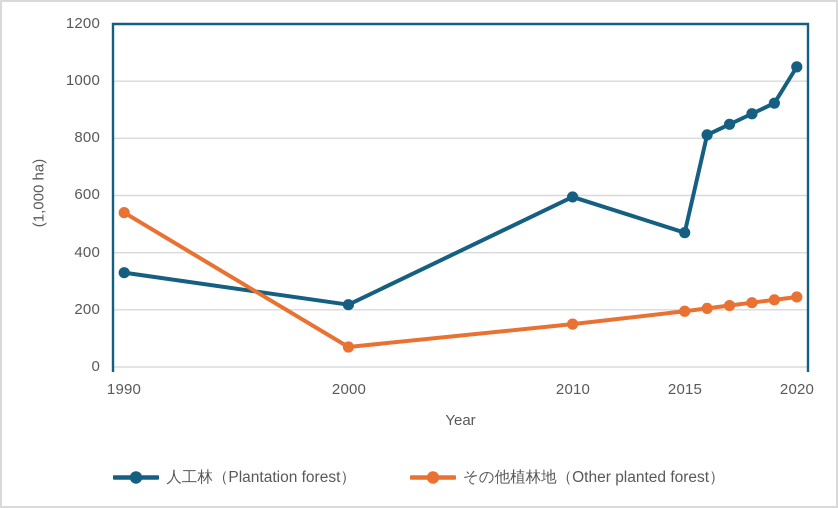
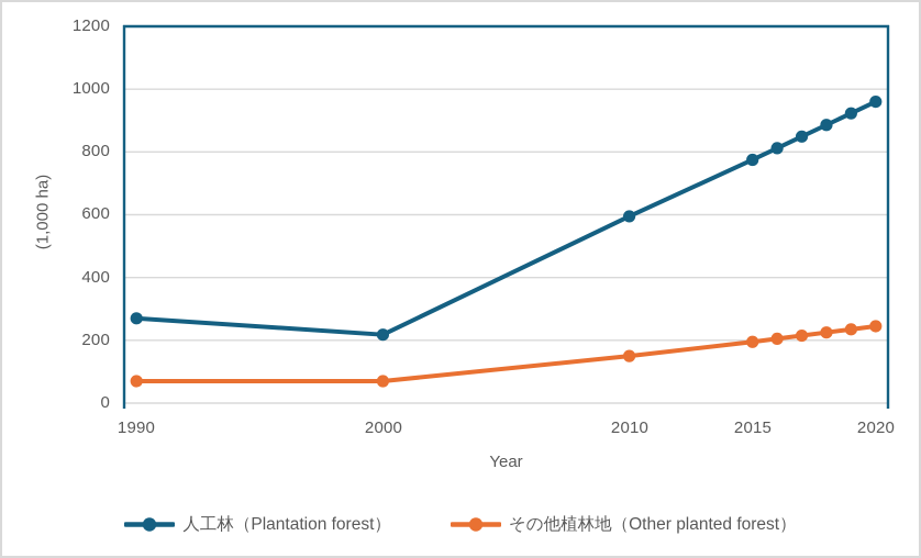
人工林（Plantation forest）/1990: 330 -> 270
その他植林地（Other planted forest）/1990: 540 -> 70
人工林（Plantation forest）/2015: 470 -> 780
人工林（Plantation forest）/2020: 1050 -> 960
